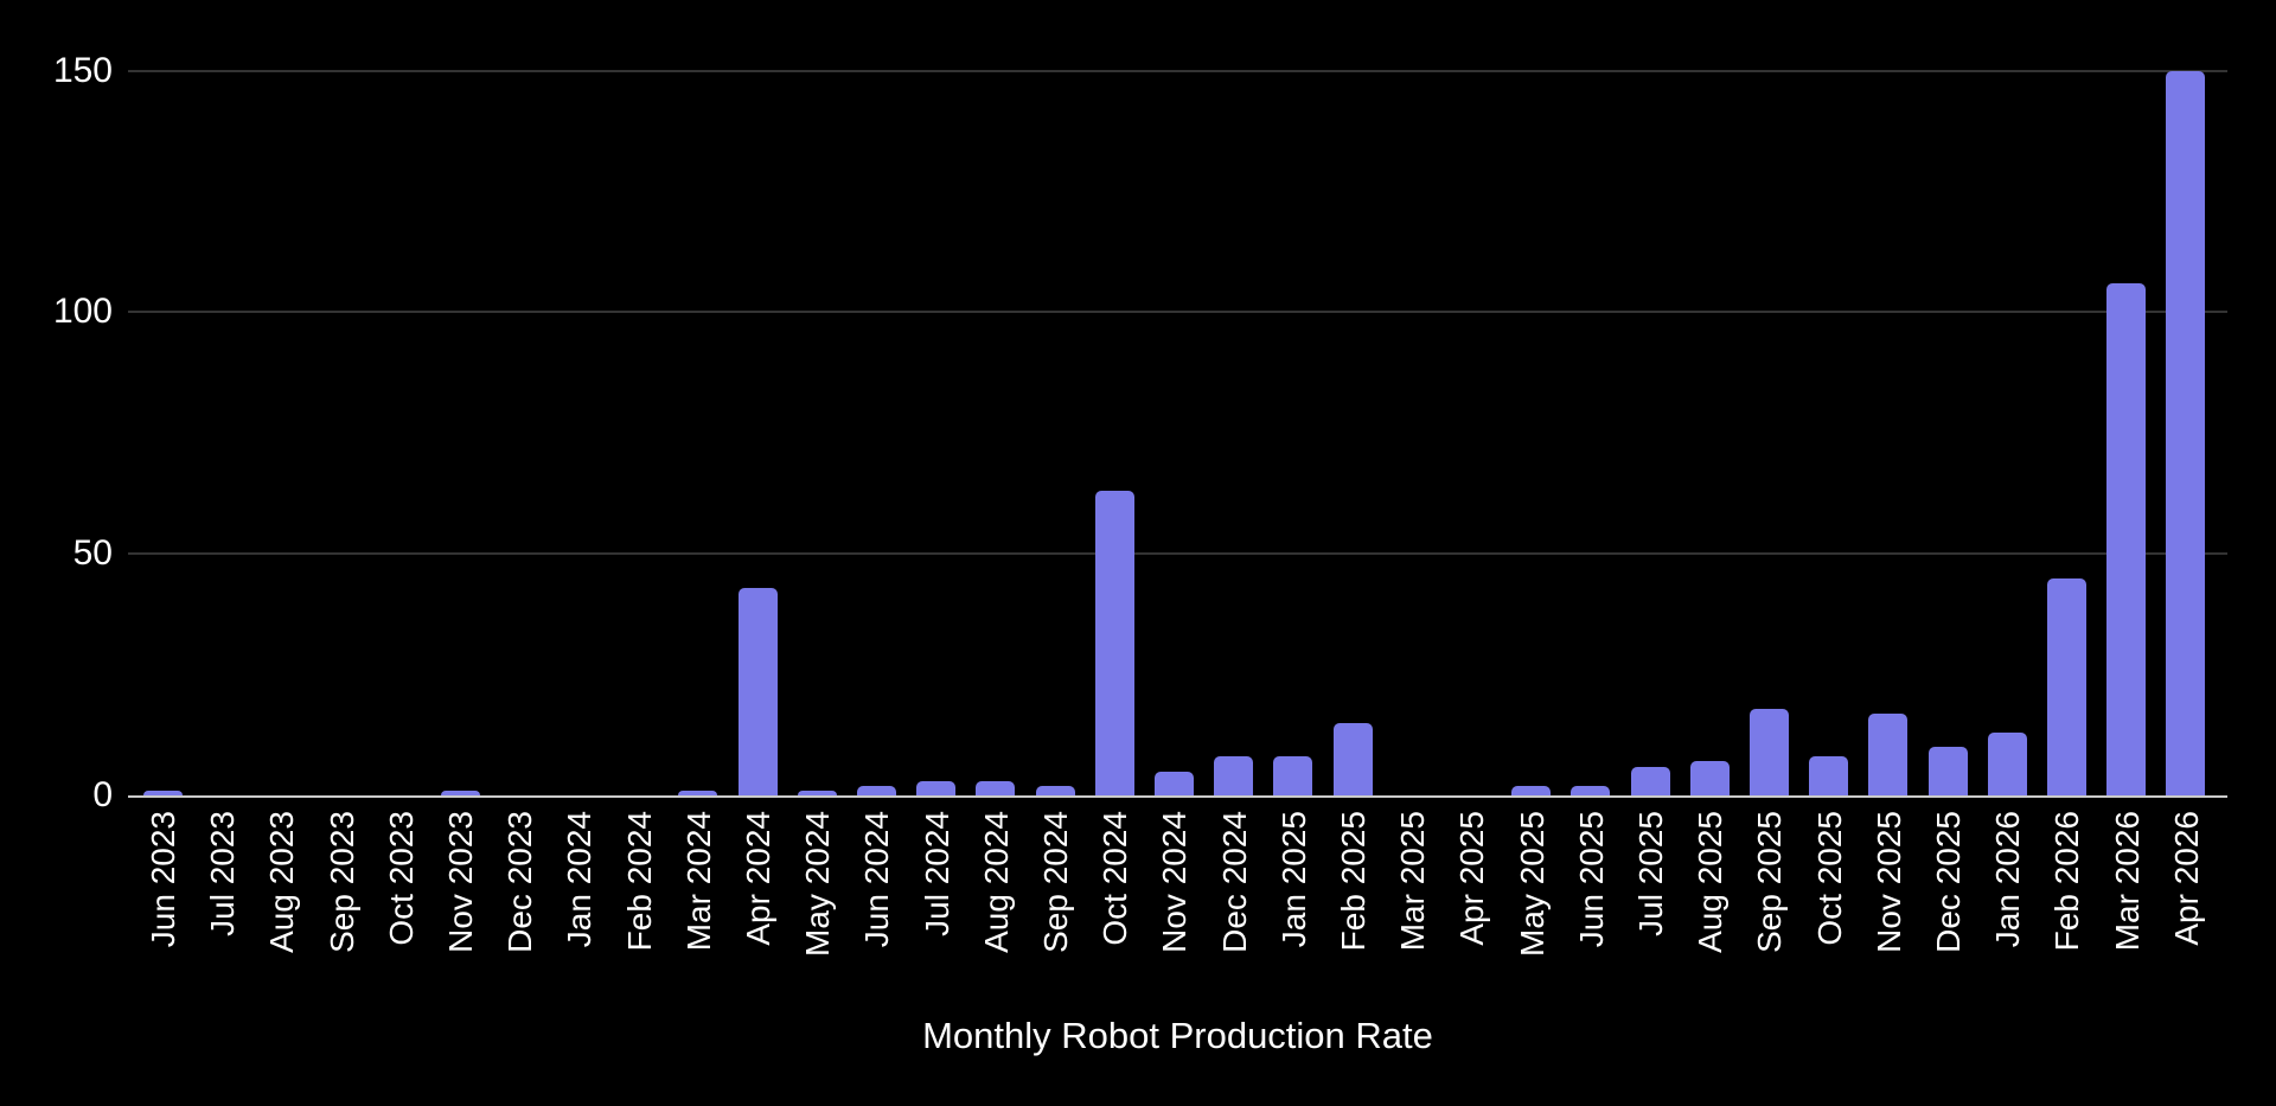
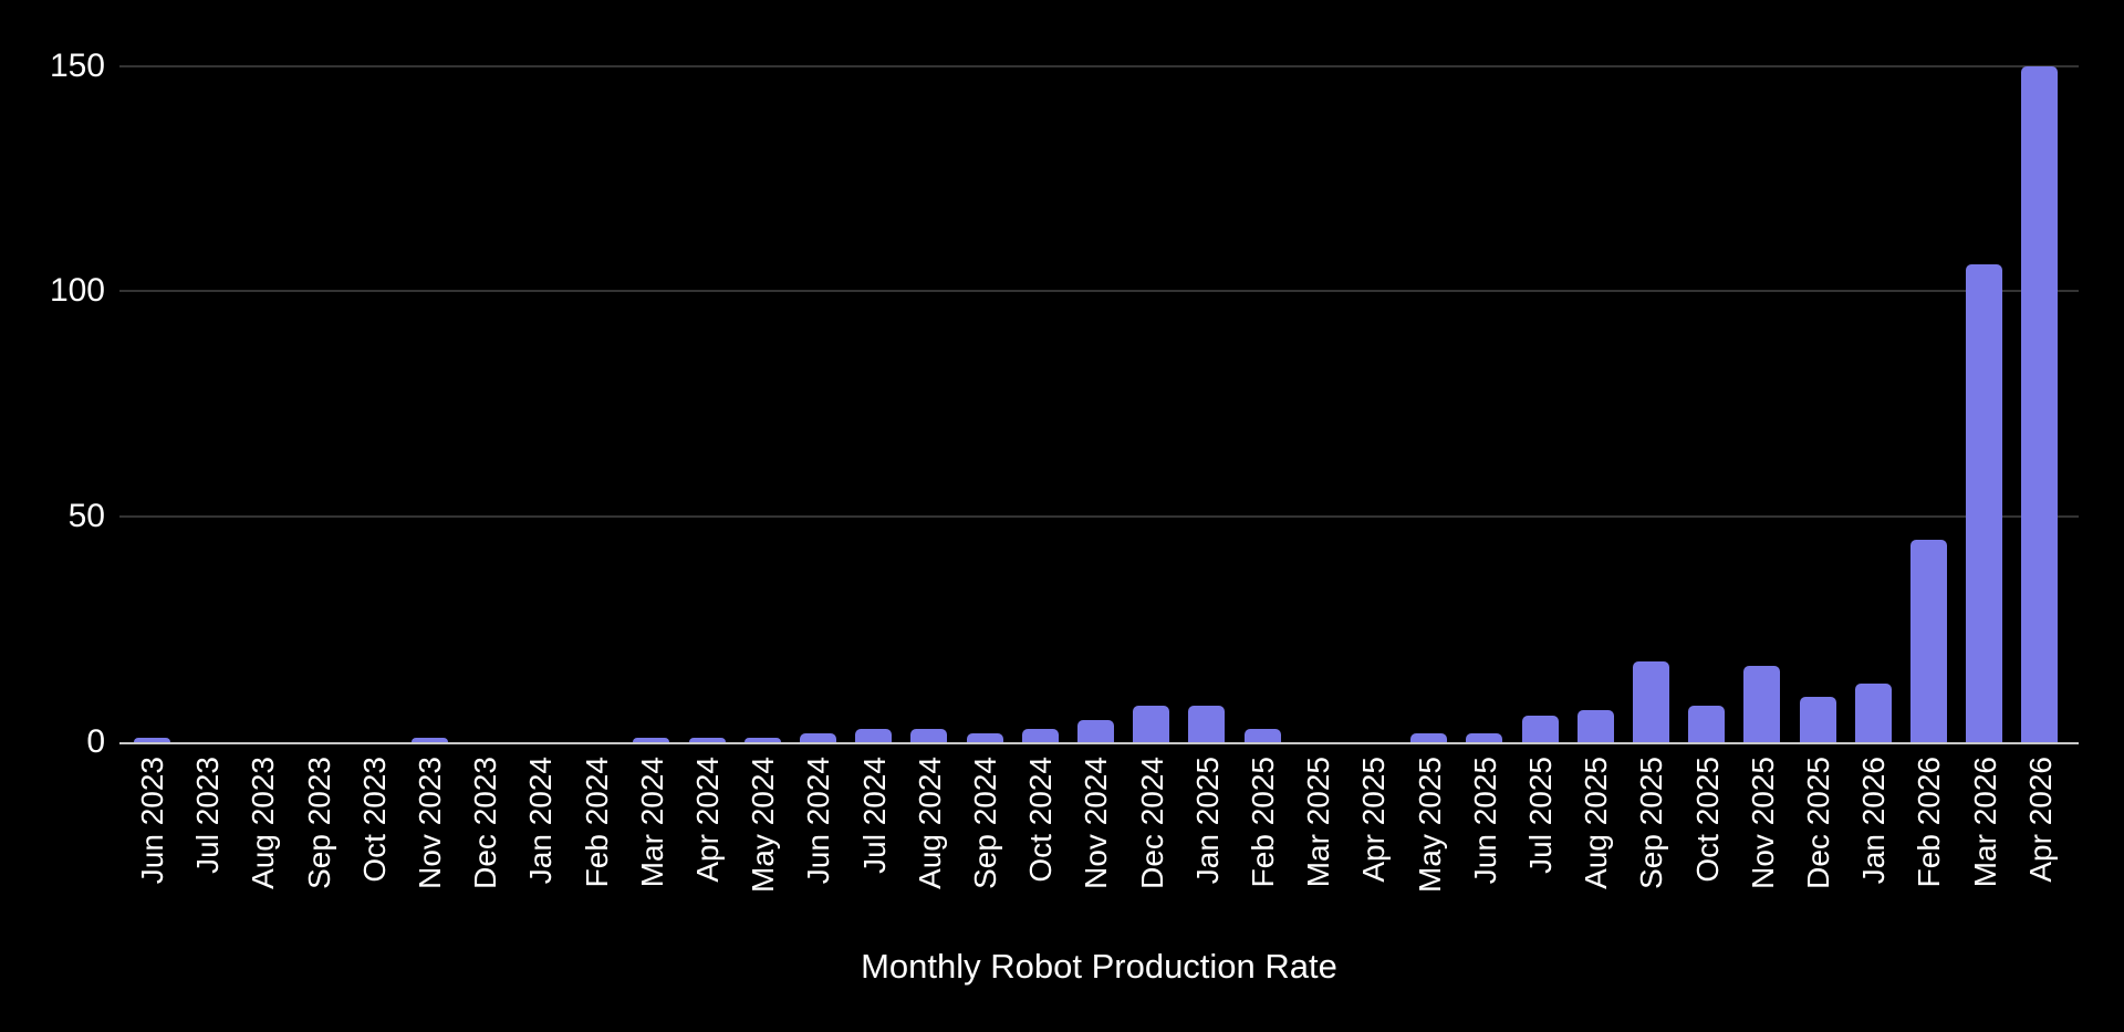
Apr 2024: 43 -> 1
Oct 2024: 63 -> 3
Feb 2025: 15 -> 3
